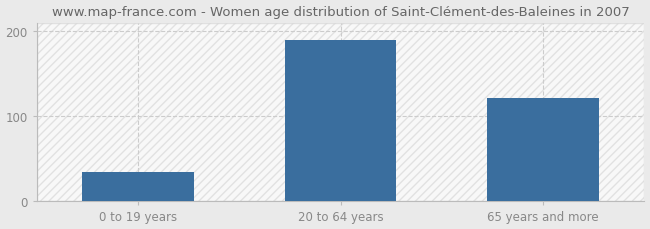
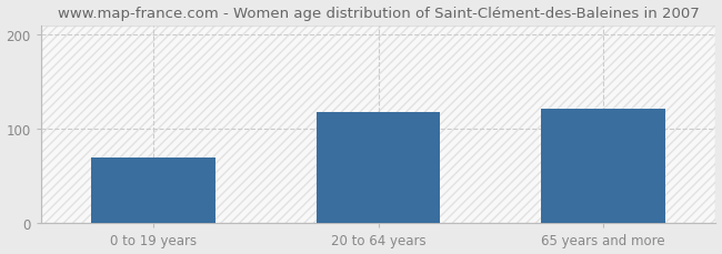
0 to 19 years: 35 -> 70
20 to 64 years: 190 -> 118
